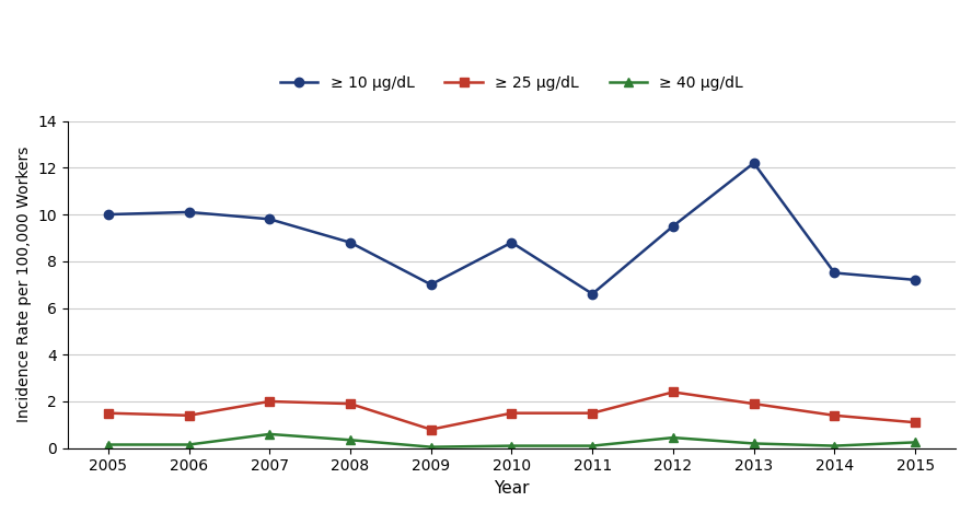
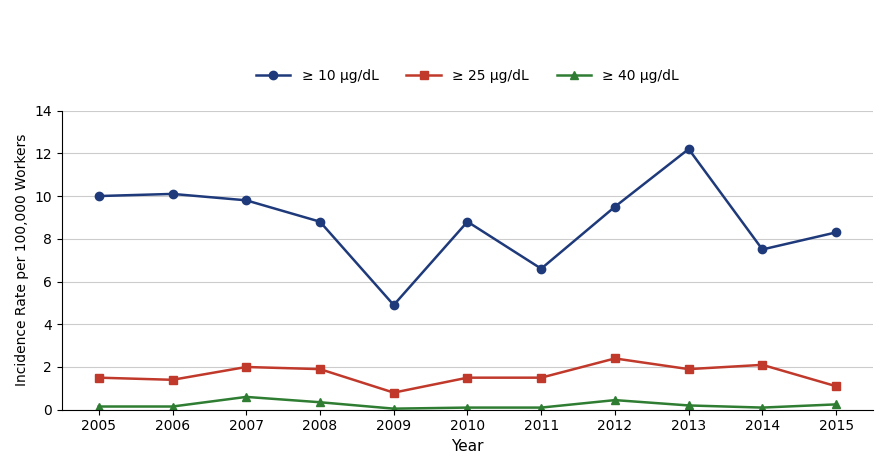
≥ 10 μg/dL/2009: 7.0 -> 4.9
≥ 25 μg/dL/2014: 1.4 -> 2.1
≥ 10 μg/dL/2015: 7.2 -> 8.3
